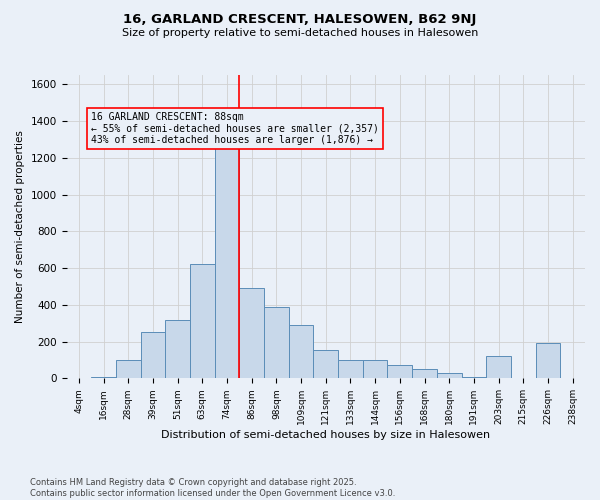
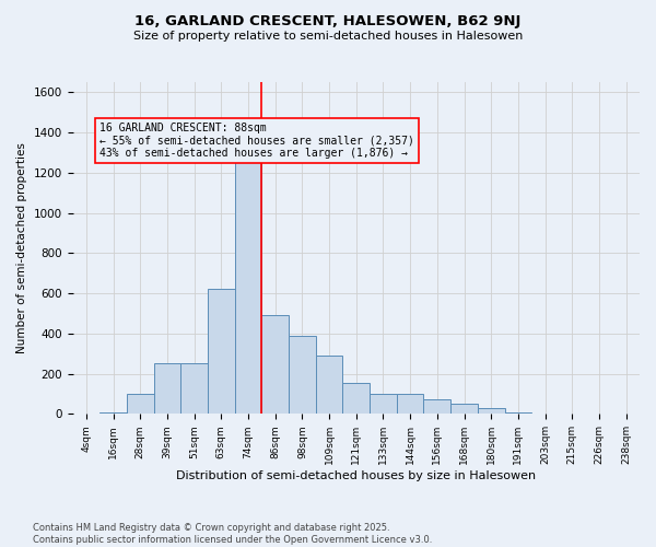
51sqm: 320 -> 250
203sqm: 120 -> 0
226sqm: 190 -> 0
